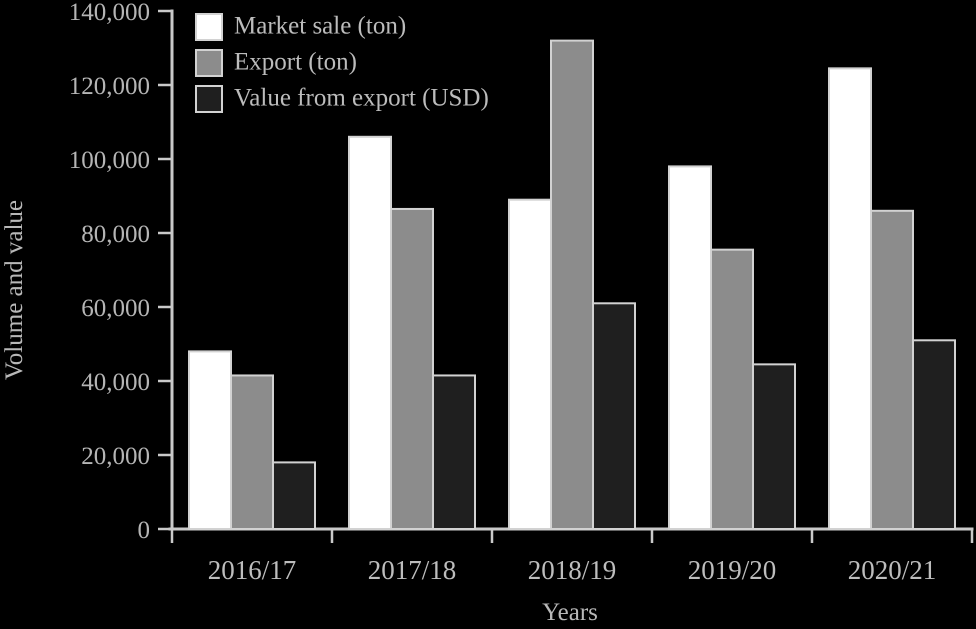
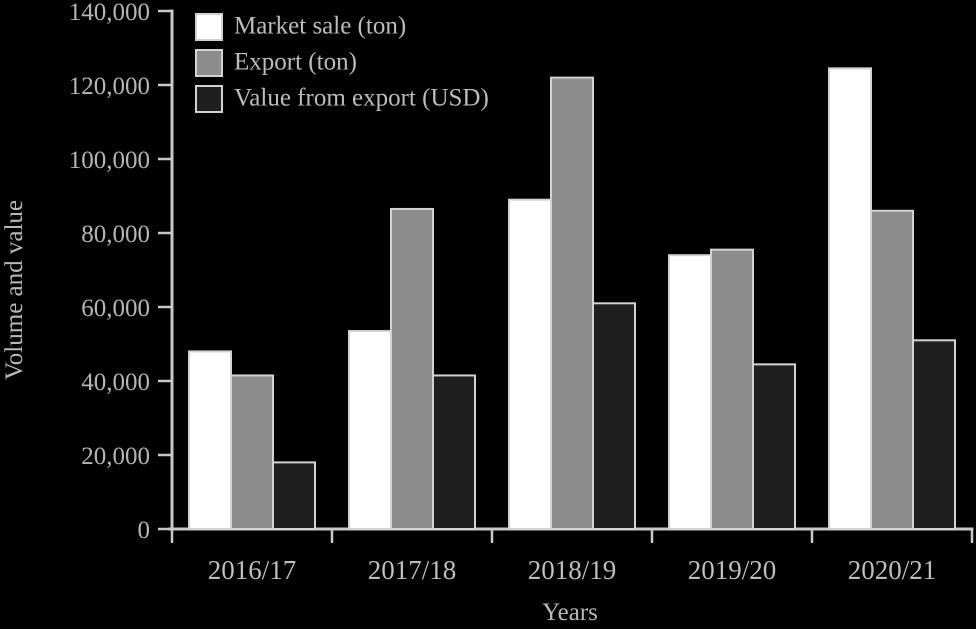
Market sale (ton)/2017/18: 106000 -> 54000
Export (ton)/2018/19: 132000 -> 122000
Market sale (ton)/2019/20: 98000 -> 74000
